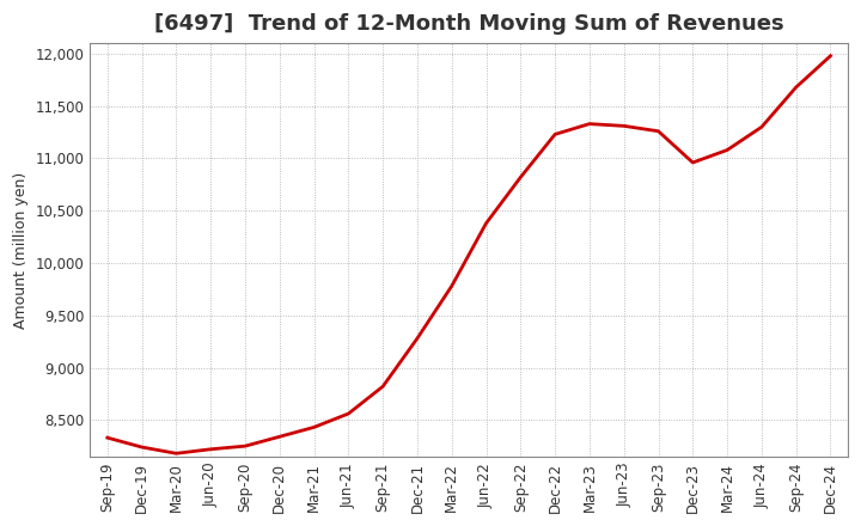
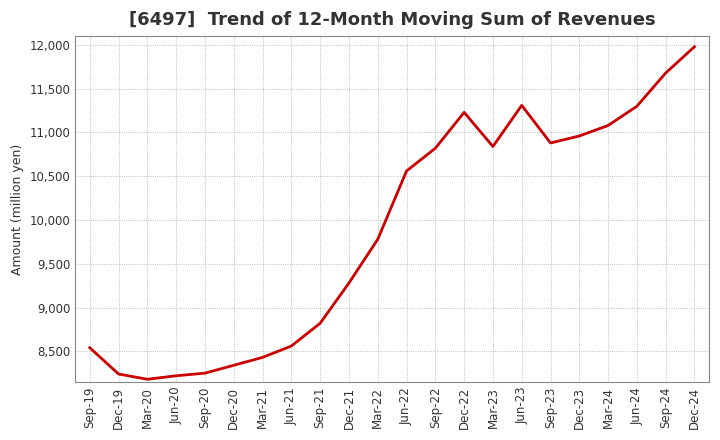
Sep-19: 8,330 -> 8,540
Jun-22: 10,380 -> 10,560
Mar-23: 11,330 -> 10,840
Sep-23: 11,260 -> 10,880
